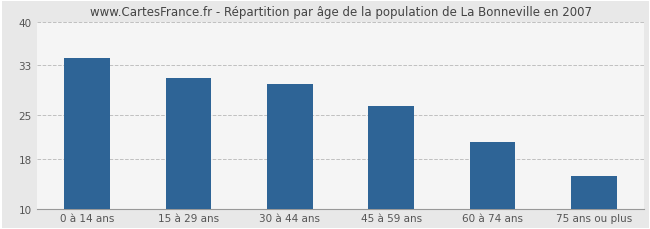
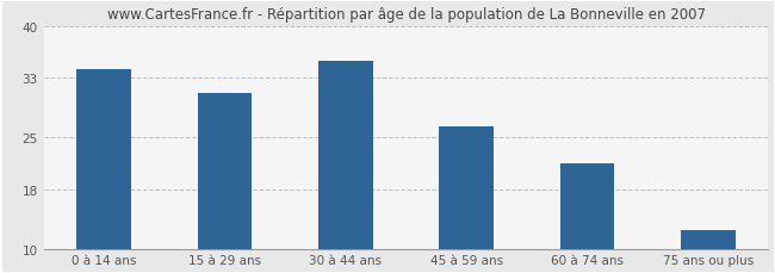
30 à 44 ans: 30.0 -> 35.2
60 à 74 ans: 20.6 -> 21.5
75 ans ou plus: 15.2 -> 12.5
